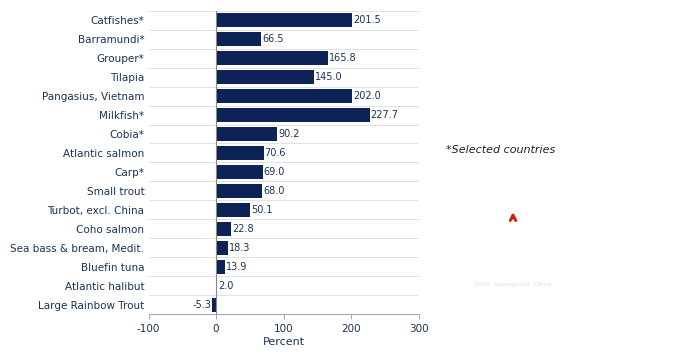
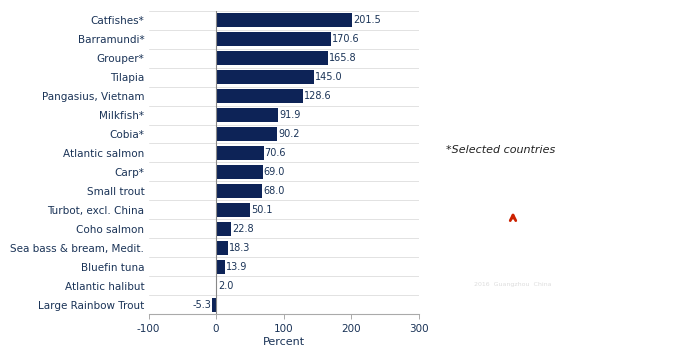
Barramundi*: 66.5 -> 170.6
Pangasius, Vietnam: 202.0 -> 128.6
Milkfish*: 227.7 -> 91.9
